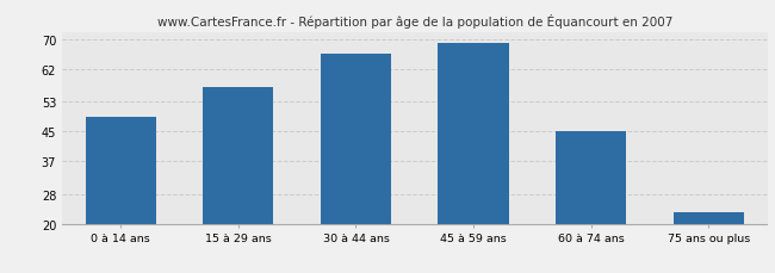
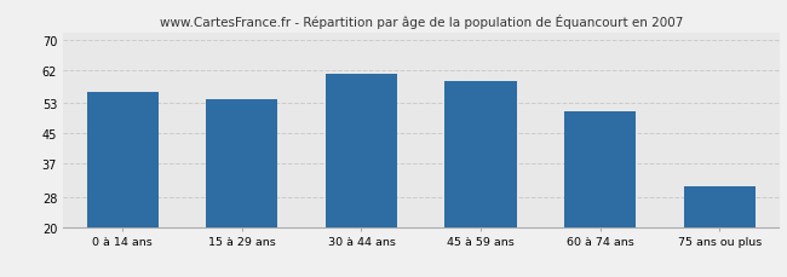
0 à 14 ans: 49 -> 56
15 à 29 ans: 57 -> 54
30 à 44 ans: 66 -> 61
45 à 59 ans: 69 -> 59
60 à 74 ans: 45 -> 51
75 ans ou plus: 23 -> 31
